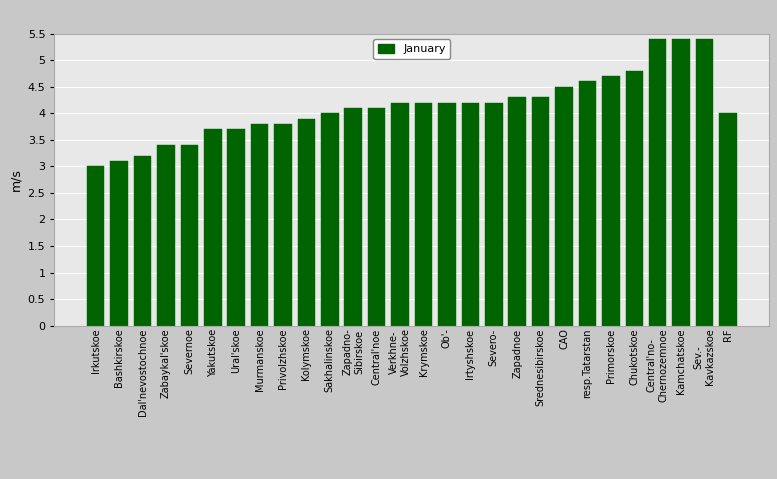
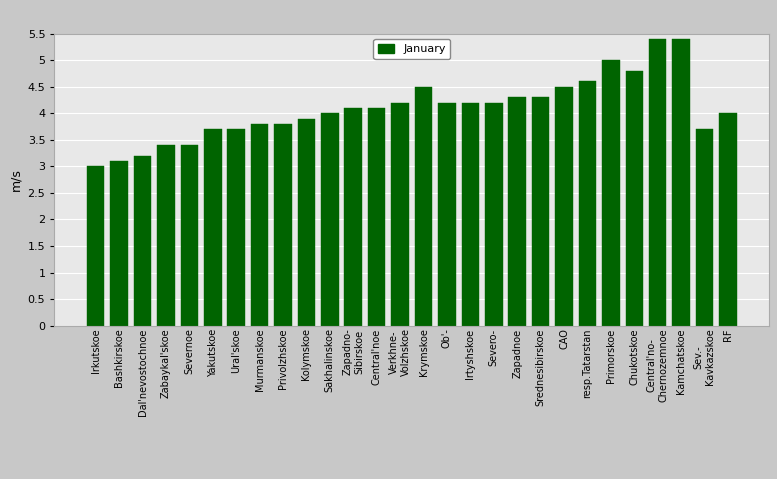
Krymskoe: 4.2 -> 4.5
Primorskoe: 4.7 -> 5.0
Sev.- Kavkazskoe: 5.4 -> 3.7
